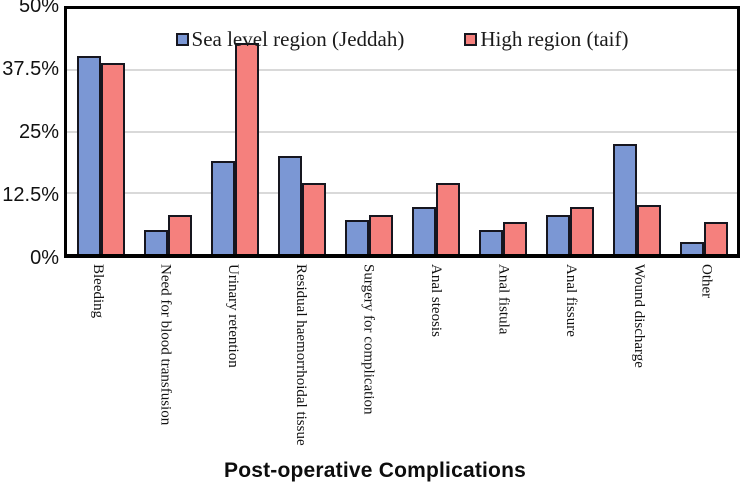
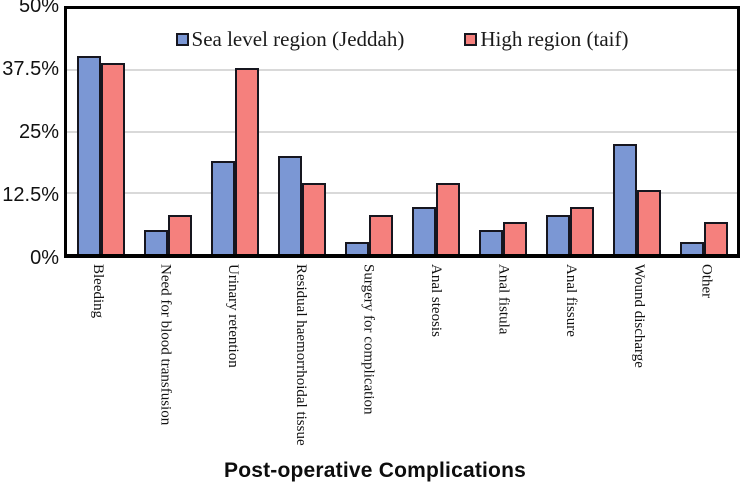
High region (taif)/Urinary retention: 43% -> 38%
Sea level region (Jeddah)/Surgery for complication: 7% -> 2%
High region (taif)/Wound discharge: 10% -> 13%
